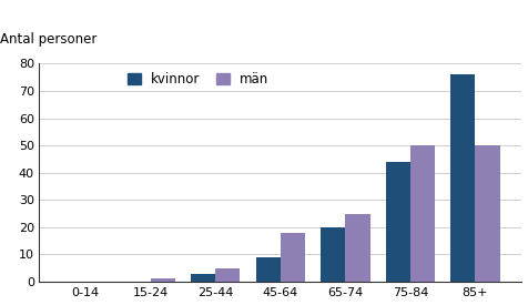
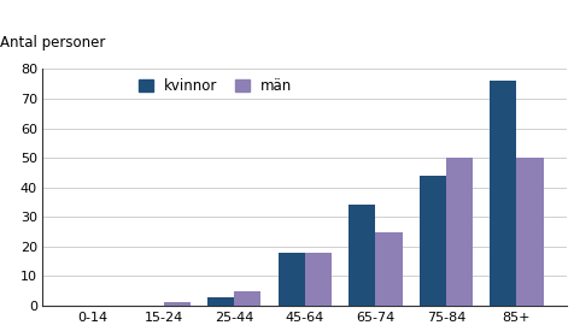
kvinnor/45-64: 9 -> 18
kvinnor/65-74: 20 -> 34
